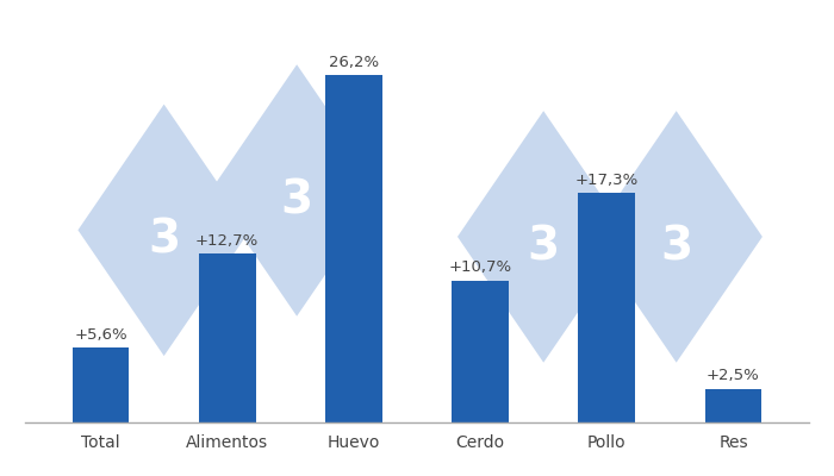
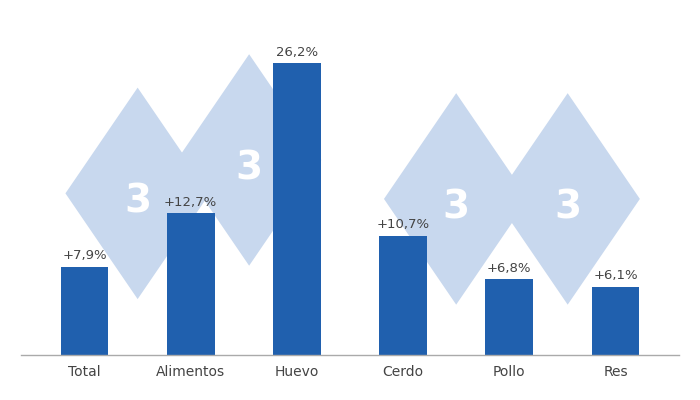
Total: +5,6% -> +7,9%
Pollo: +17,3% -> +6,8%
Res: +2,5% -> +6,1%
